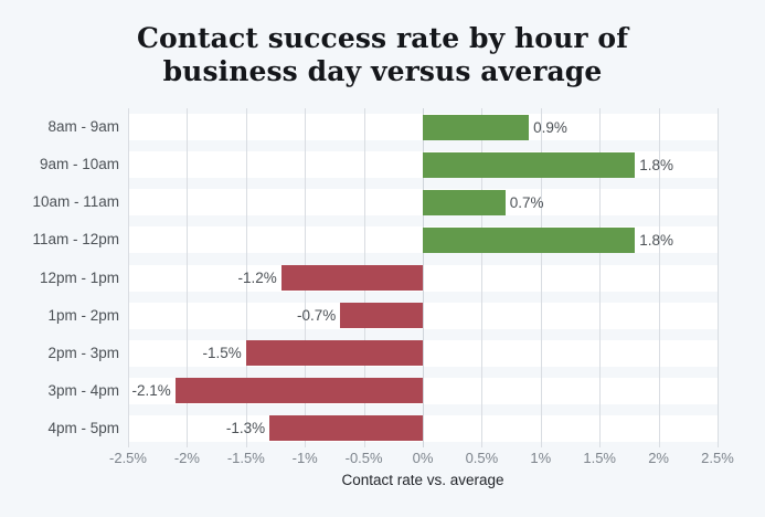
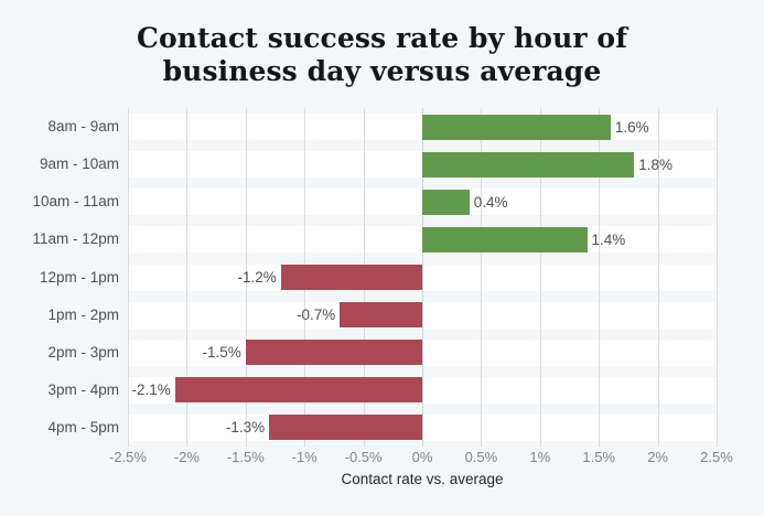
8am - 9am: 0.9% -> 1.6%
10am - 11am: 0.7% -> 0.4%
11am - 12pm: 1.8% -> 1.4%
